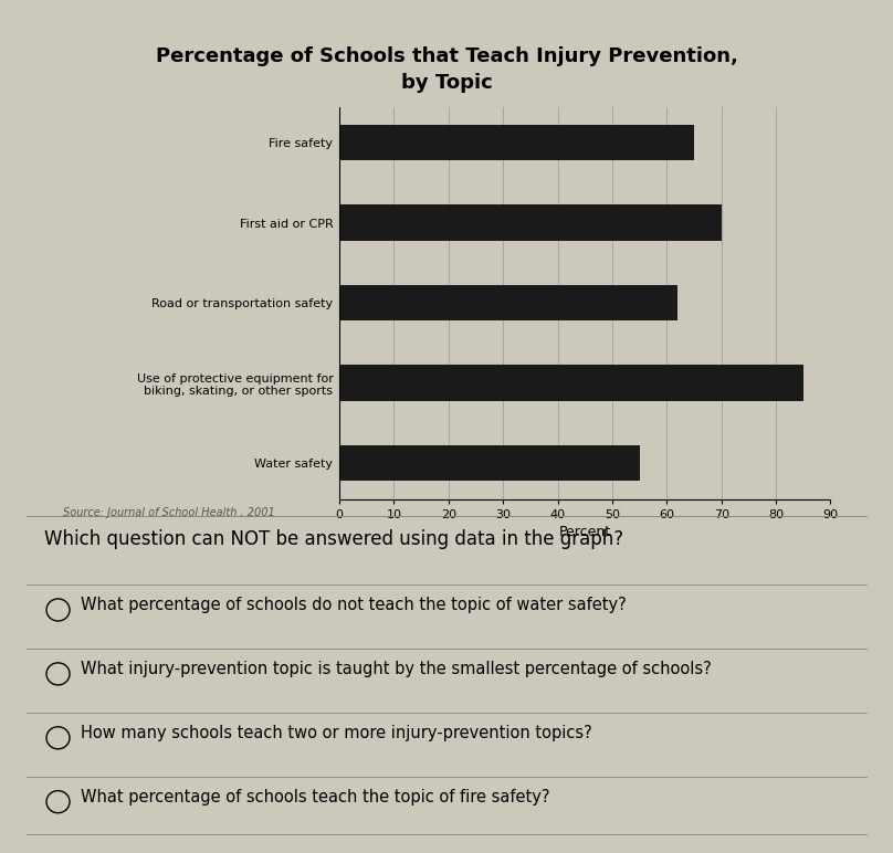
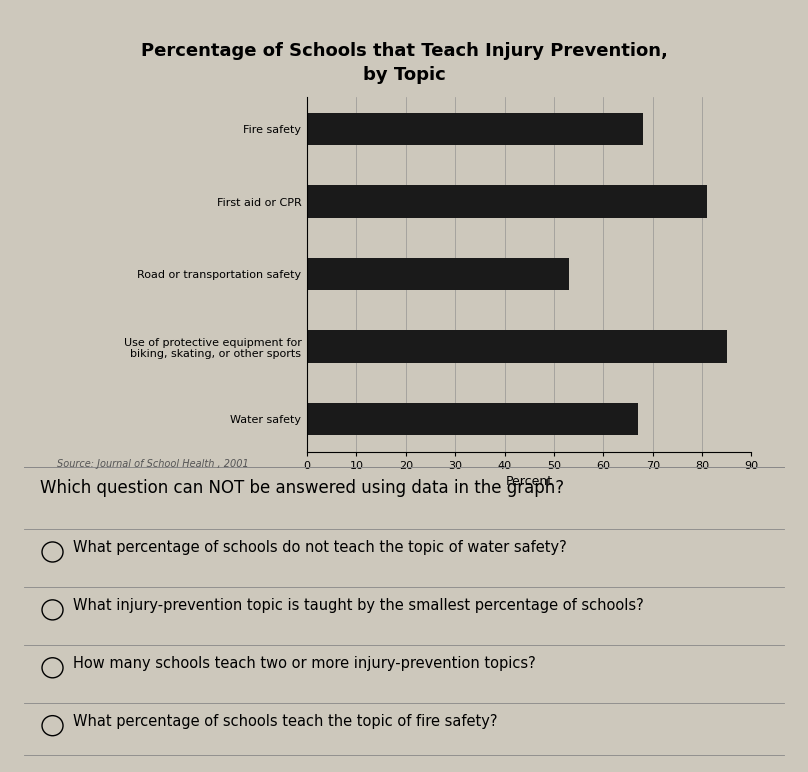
Fire safety: 65 -> 68
First aid or CPR: 70 -> 81
Road or transportation safety: 62 -> 53
Water safety: 55 -> 67
